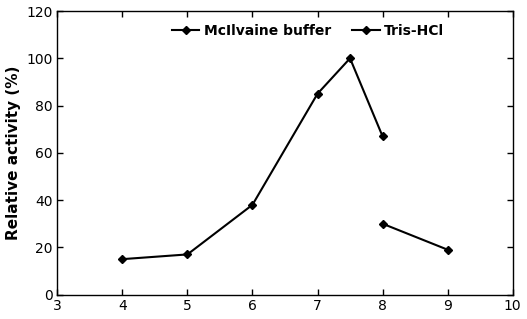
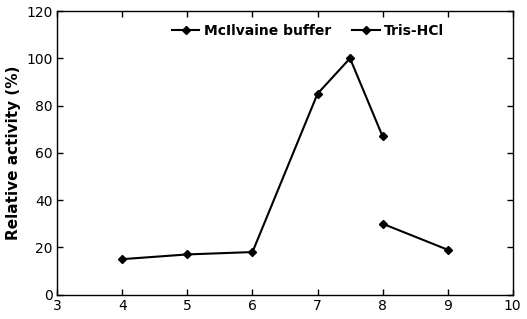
6: 38 -> 18
